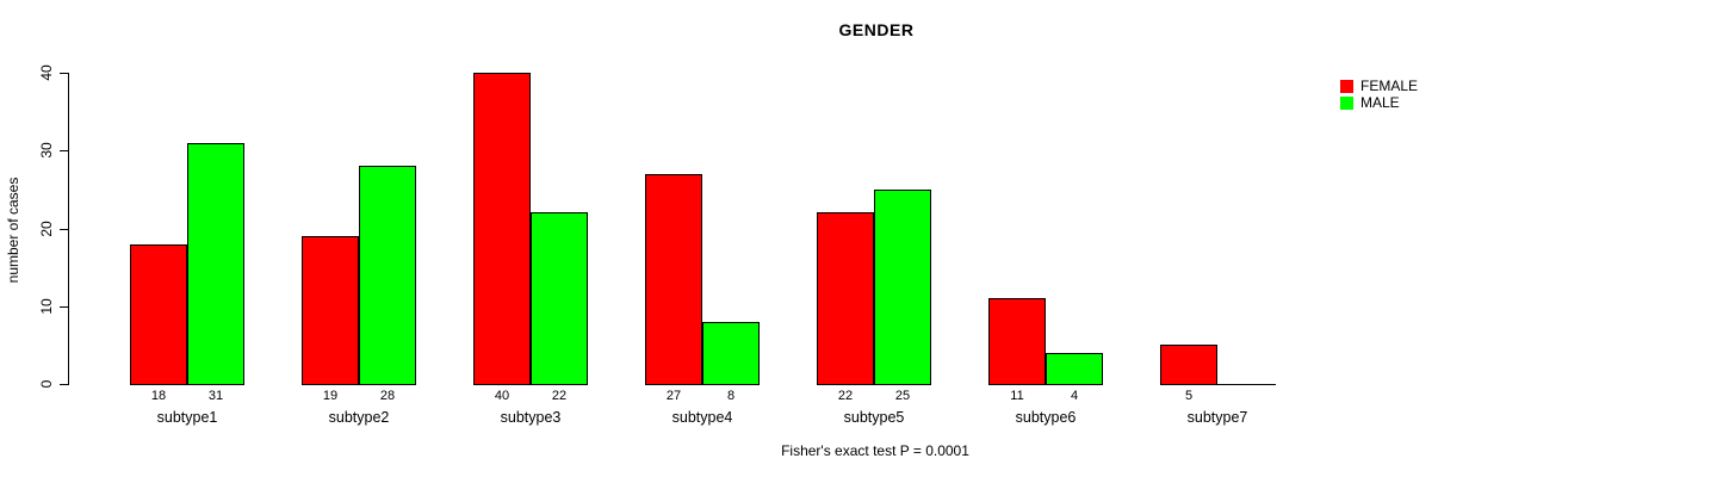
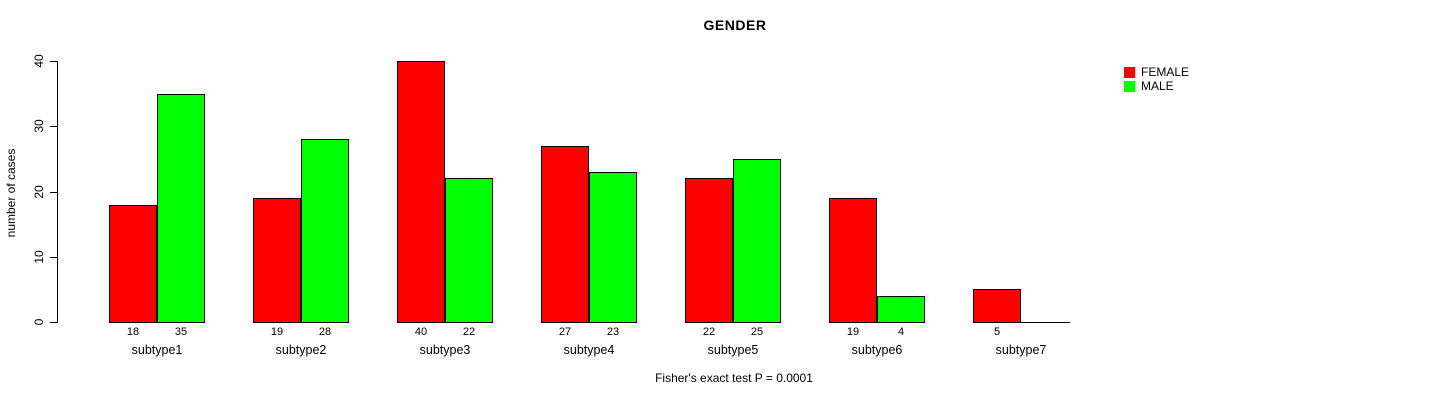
MALE/subtype1: 31 -> 35
MALE/subtype4: 8 -> 23
FEMALE/subtype6: 11 -> 19
